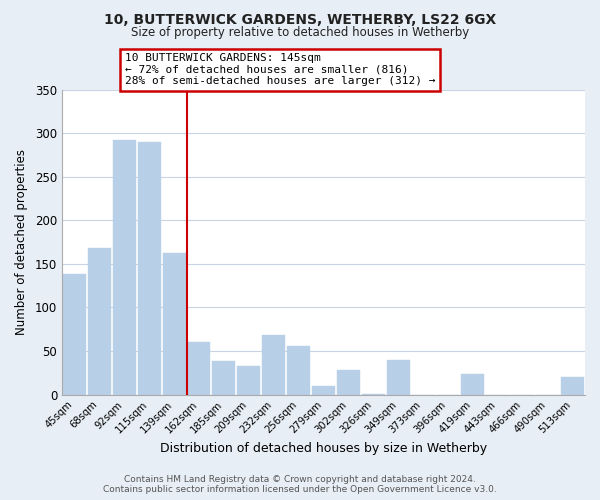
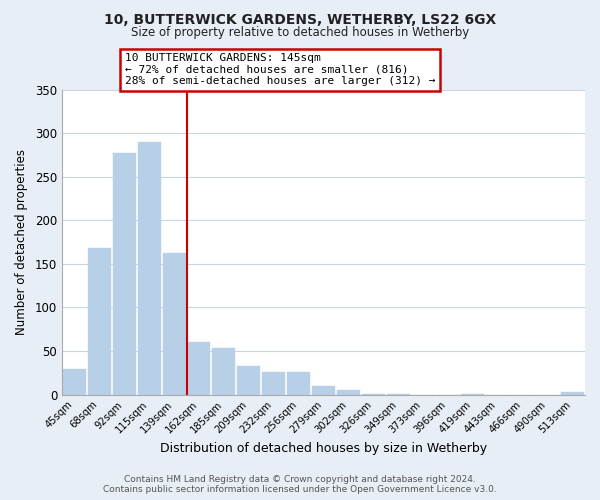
45sqm: 138 -> 29
92sqm: 292 -> 277
185sqm: 38 -> 54
232sqm: 68 -> 26
256sqm: 56 -> 26
302sqm: 28 -> 5
349sqm: 40 -> 1
419sqm: 24 -> 1
513sqm: 20 -> 3
